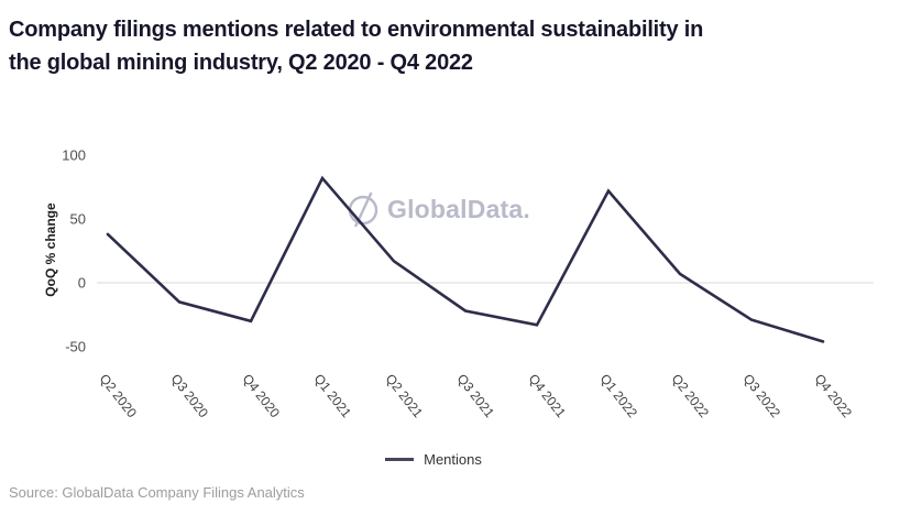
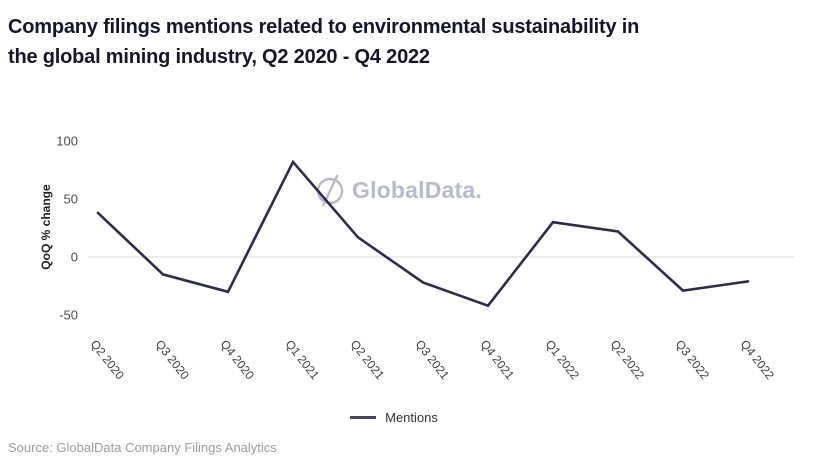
Q4 2021: -33 -> -42
Q1 2022: 72 -> 30
Q2 2022: 7 -> 22
Q4 2022: -46 -> -21
